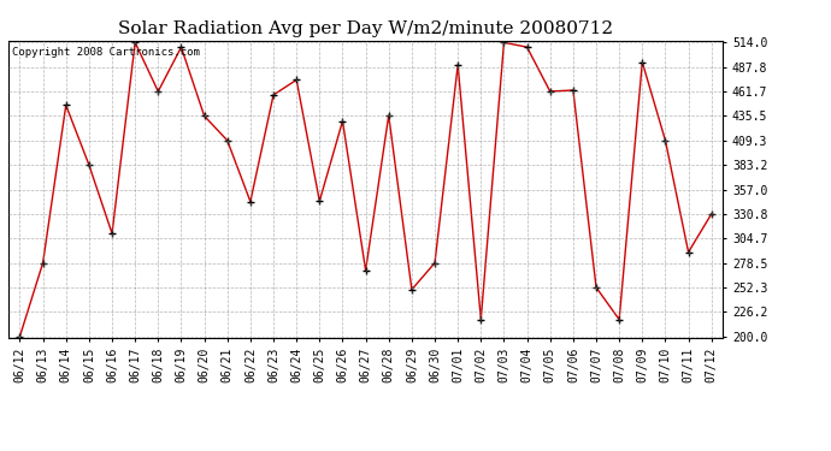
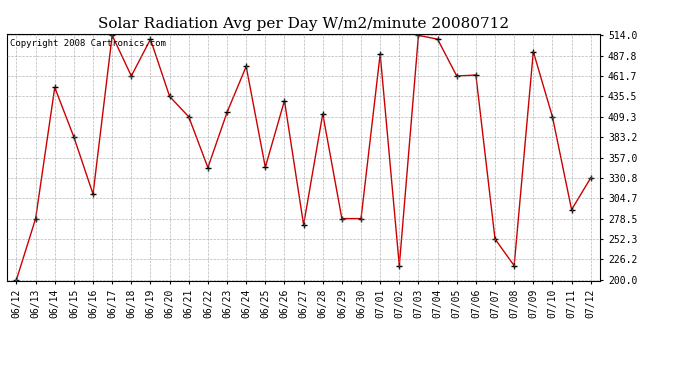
06/23: 458 -> 415
06/28: 436 -> 413
06/29: 250 -> 278
